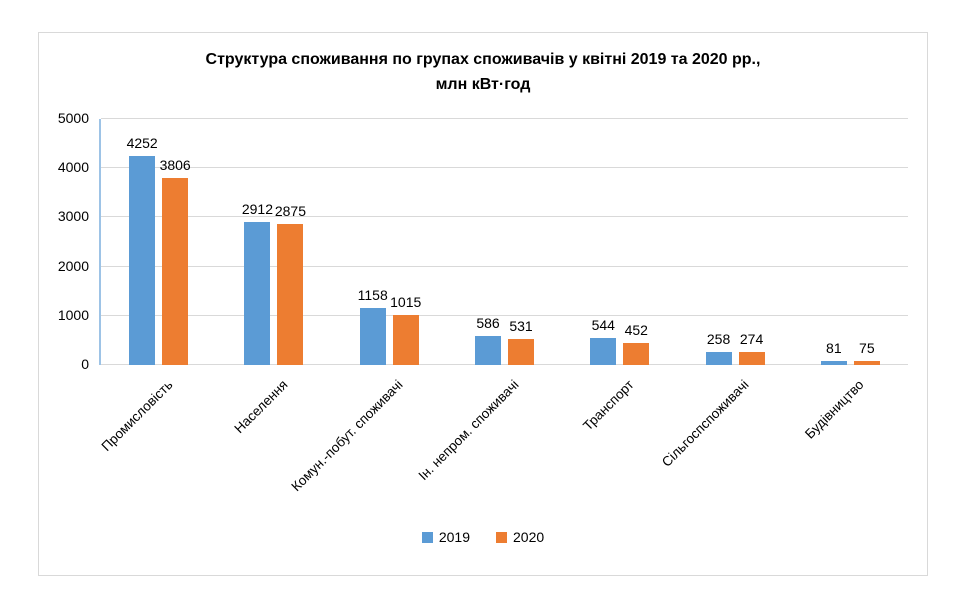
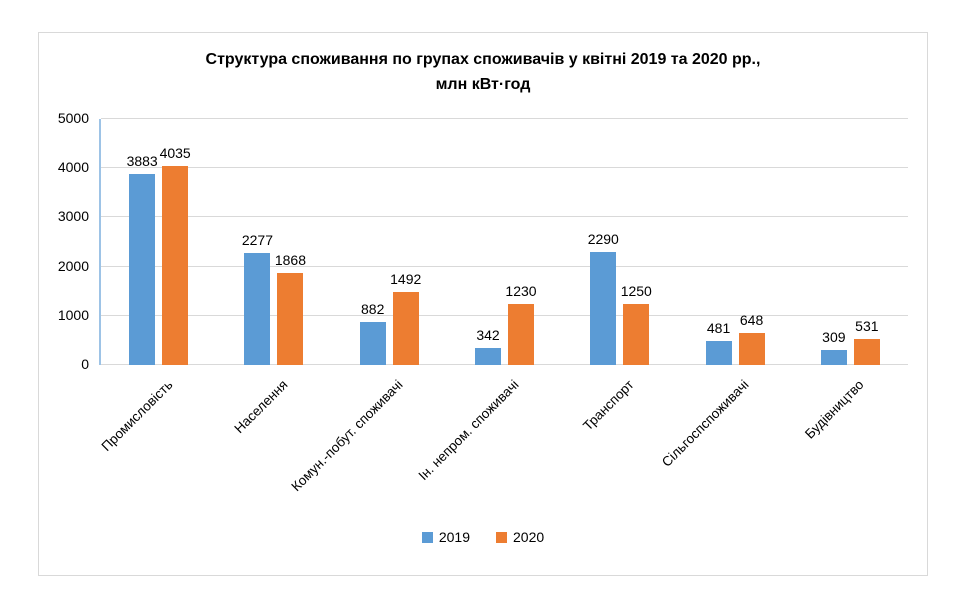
2019/Промисловість: 4252 -> 3883
2020/Промисловість: 3806 -> 4035
2019/Населення: 2912 -> 2277
2020/Населення: 2875 -> 1868
2019/Комун.-побут. споживачі: 1158 -> 882
2020/Комун.-побут. споживачі: 1015 -> 1492
2019/Ін. непром. споживачі: 586 -> 342
2020/Ін. непром. споживачі: 531 -> 1230
2019/Транспорт: 544 -> 2290
2020/Транспорт: 452 -> 1250
2019/Сільгоспспоживачі: 258 -> 481
2020/Сільгоспспоживачі: 274 -> 648
2019/Будівництво: 81 -> 309
2020/Будівництво: 75 -> 531
